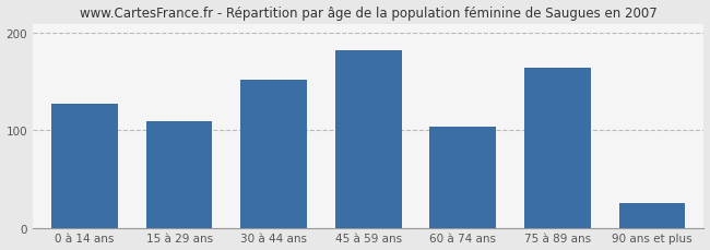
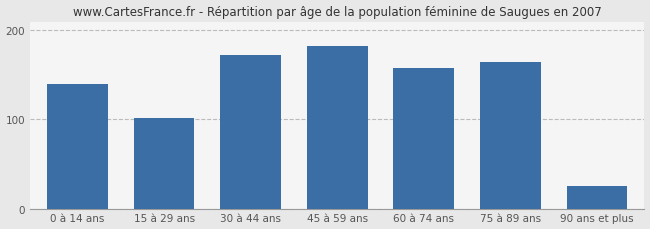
0 à 14 ans: 128 -> 140
15 à 29 ans: 110 -> 102
30 à 44 ans: 152 -> 172
60 à 74 ans: 104 -> 158
